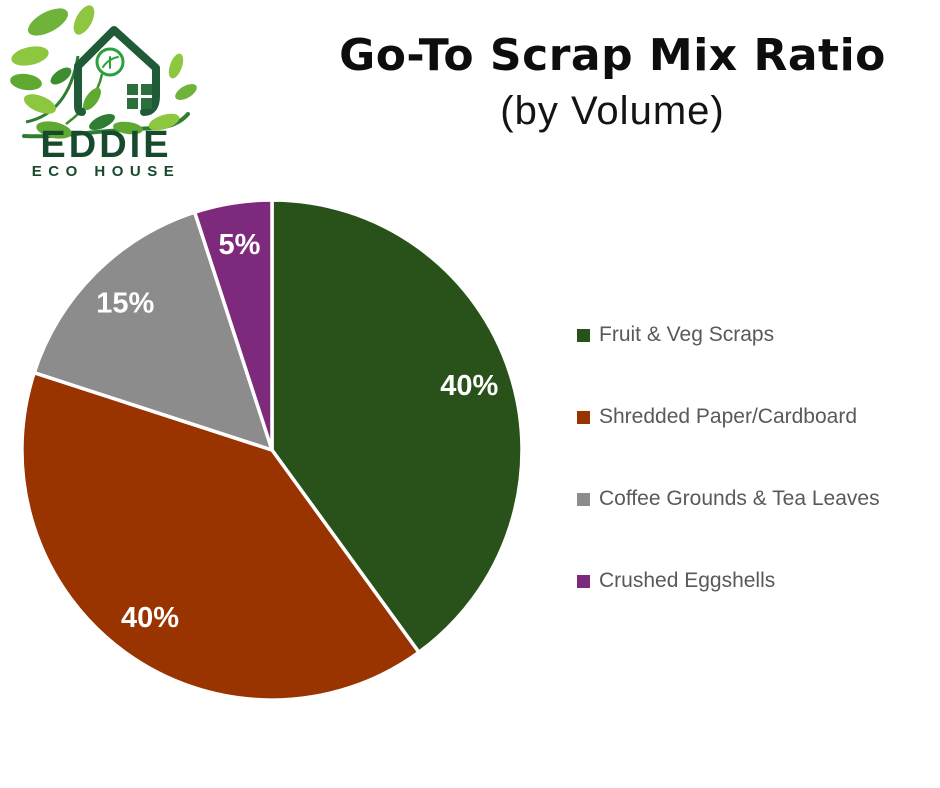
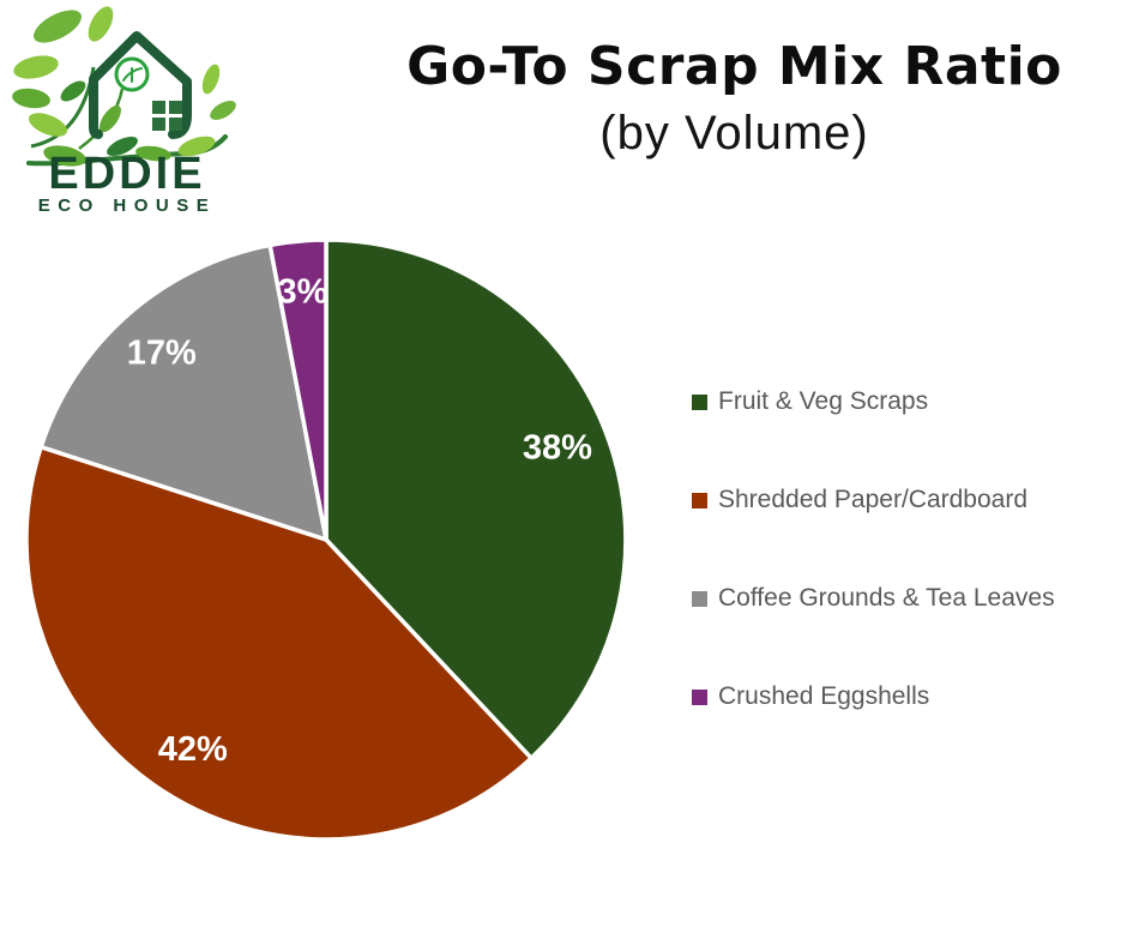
Fruit & Veg Scraps: 40% -> 38%
Shredded Paper/Cardboard: 40% -> 42%
Coffee Grounds & Tea Leaves: 15% -> 17%
Crushed Eggshells: 5% -> 3%
